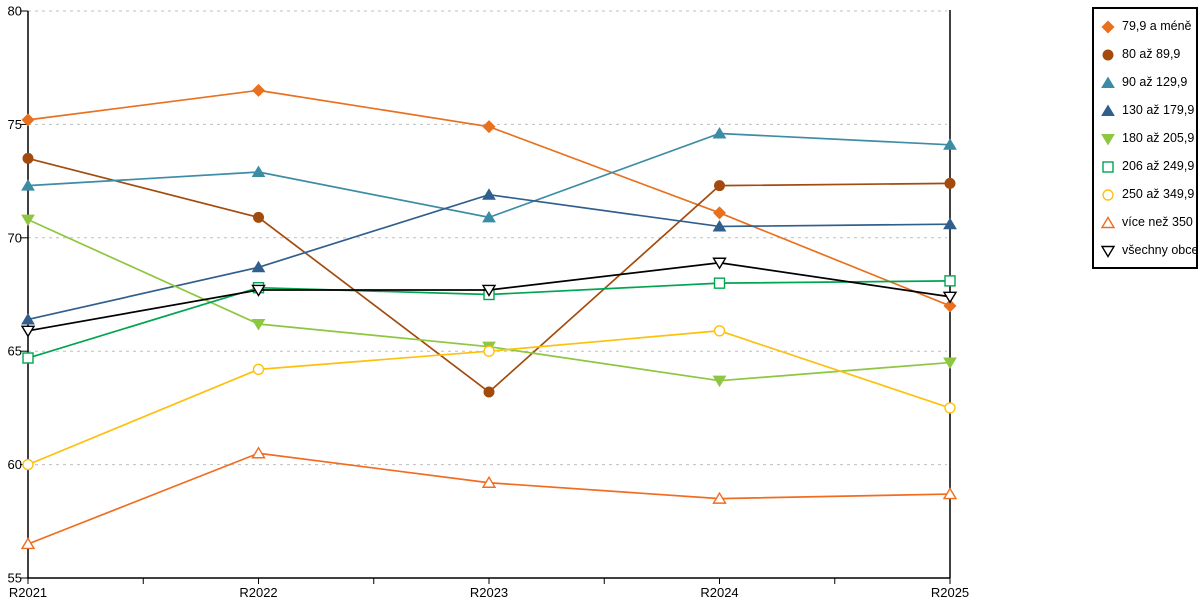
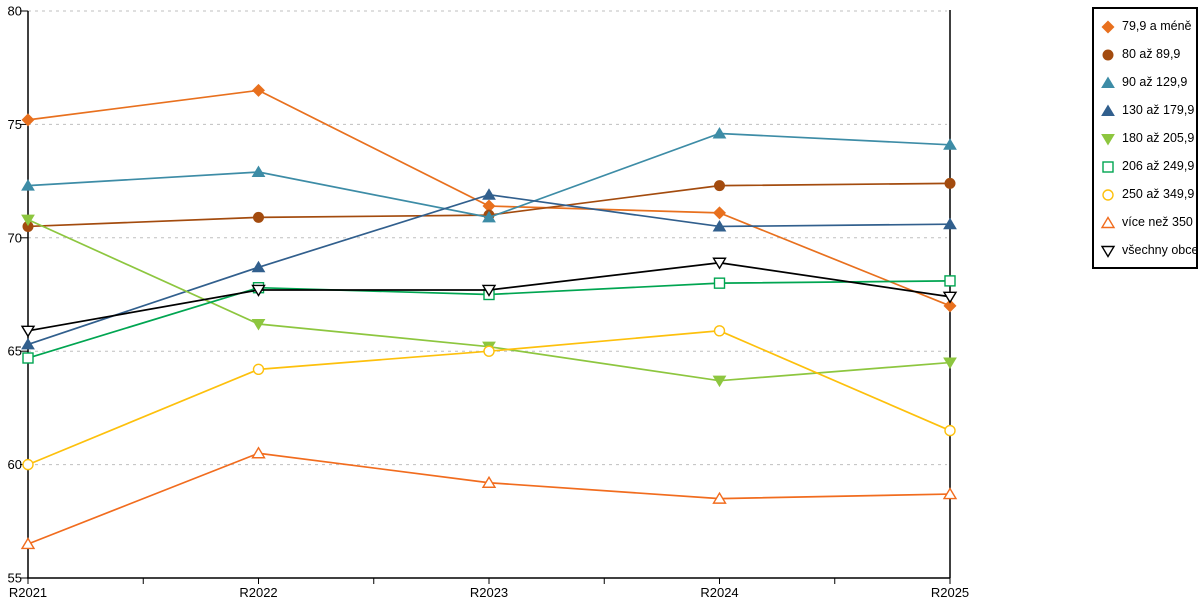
80 až 89,9/R2021: 73.5 -> 70.5
130 až 179,9/R2021: 66.4 -> 65.3
79,9 a méně/R2023: 74.9 -> 71.4
80 až 89,9/R2023: 63.2 -> 71.0
250 až 349,9/R2025: 62.5 -> 61.5
